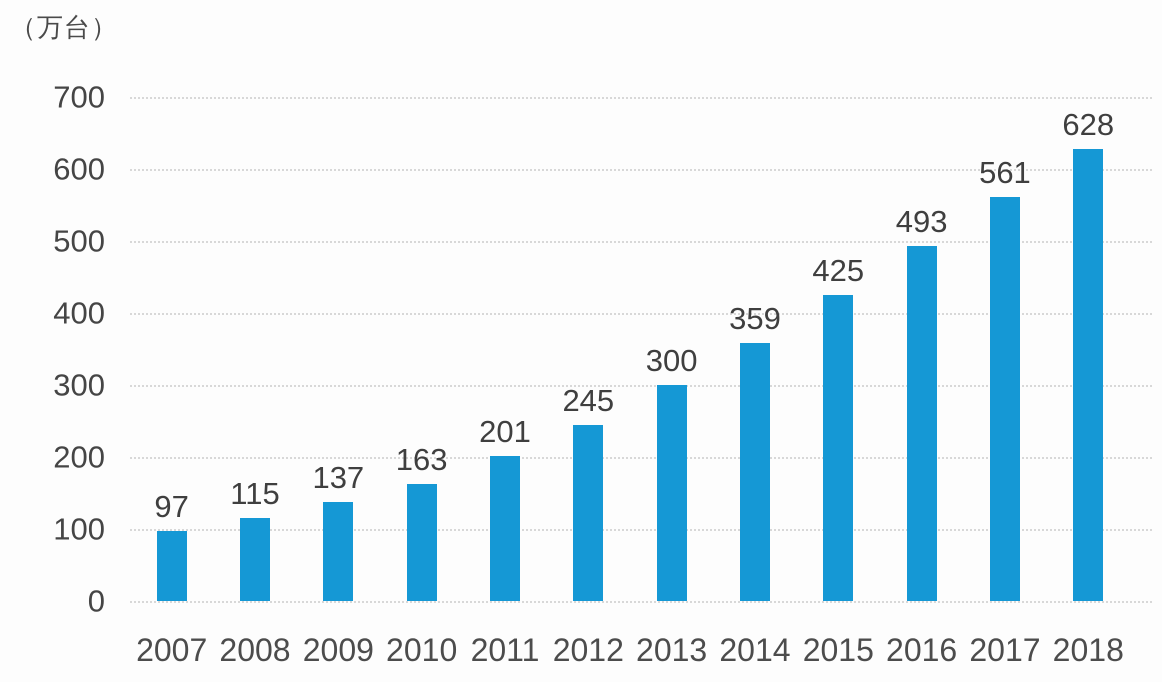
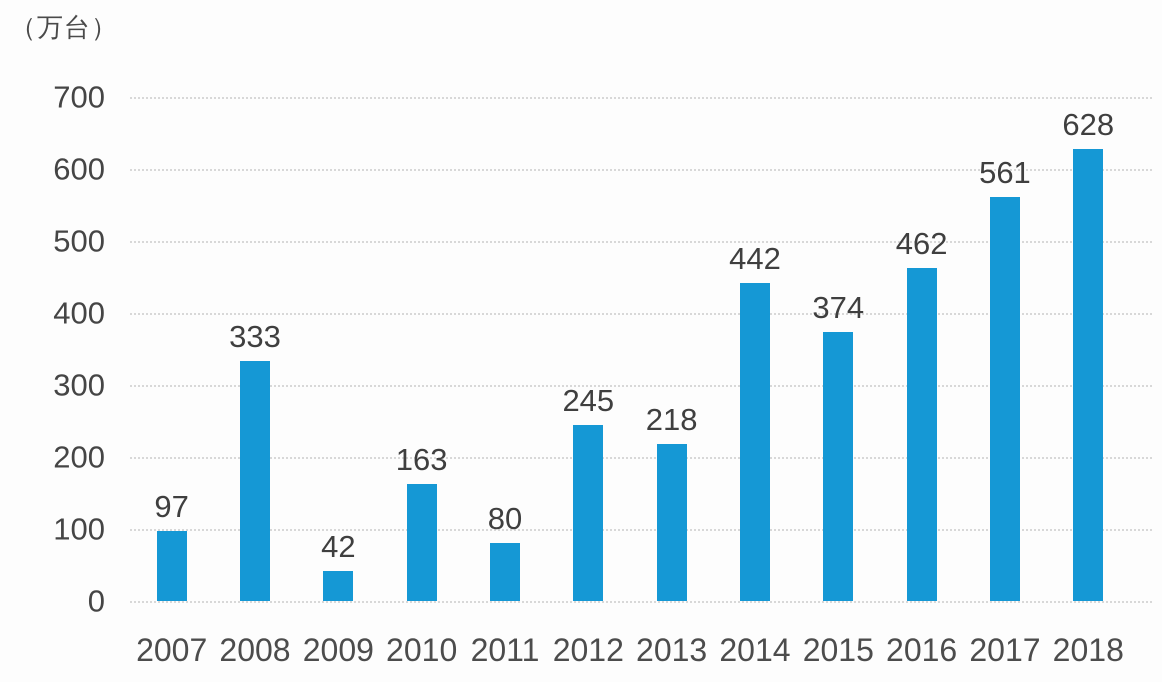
2008: 115 -> 333
2009: 137 -> 42
2011: 201 -> 80
2013: 300 -> 218
2014: 359 -> 442
2015: 425 -> 374
2016: 493 -> 462
